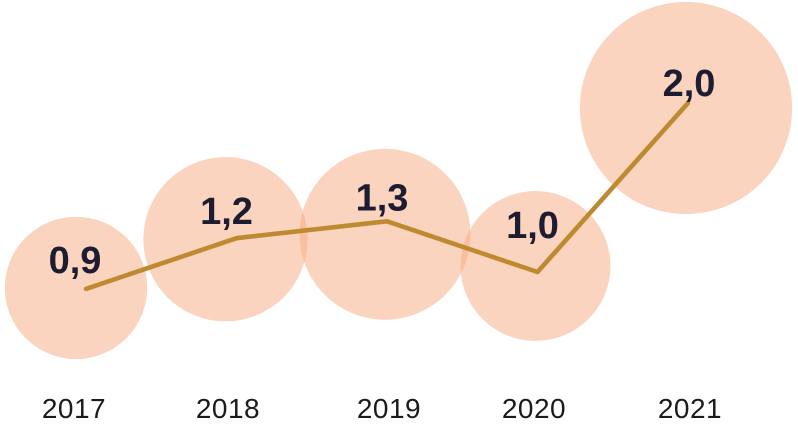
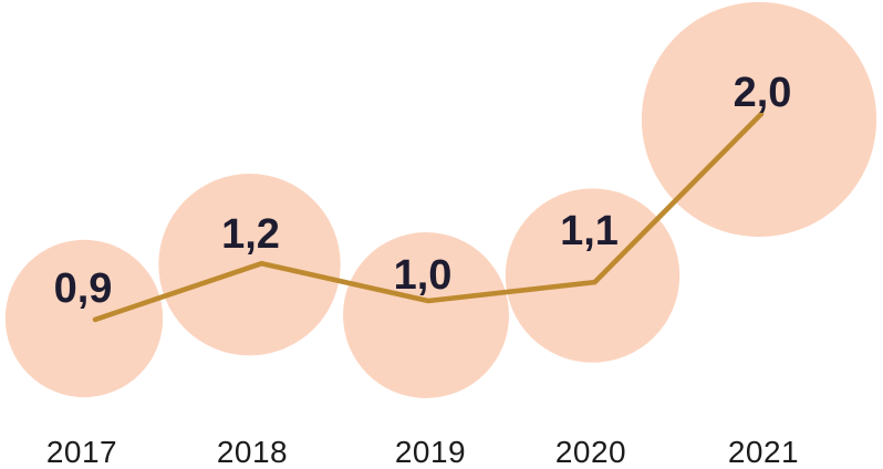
2019: 1,3 -> 1,0
2020: 1,0 -> 1,1
